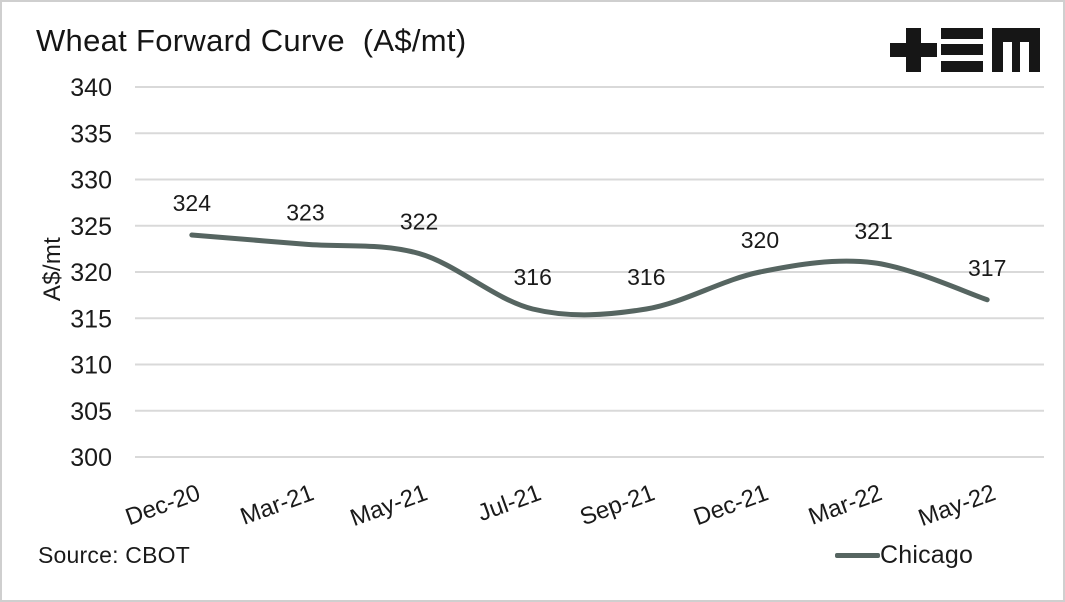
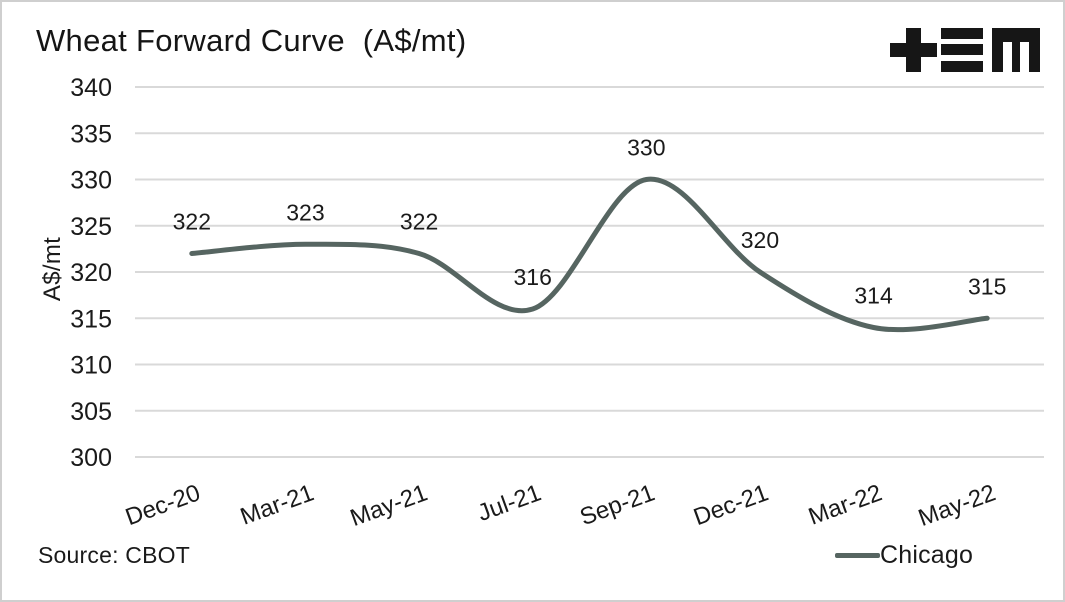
Dec-20: 324 -> 322
Sep-21: 316 -> 330
Mar-22: 321 -> 314
May-22: 317 -> 315
